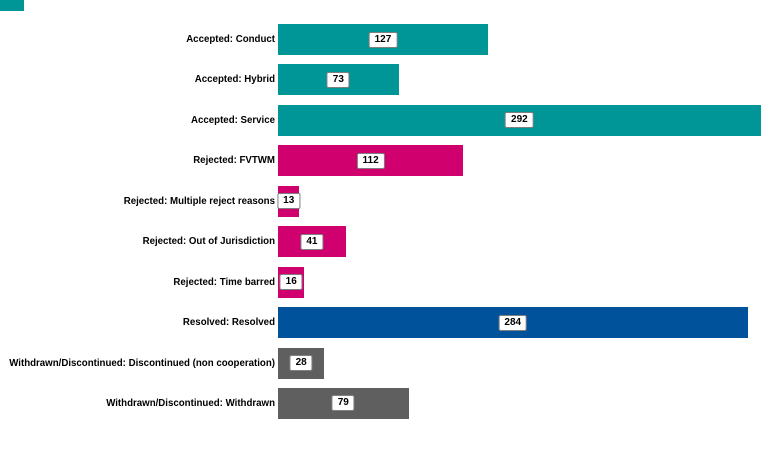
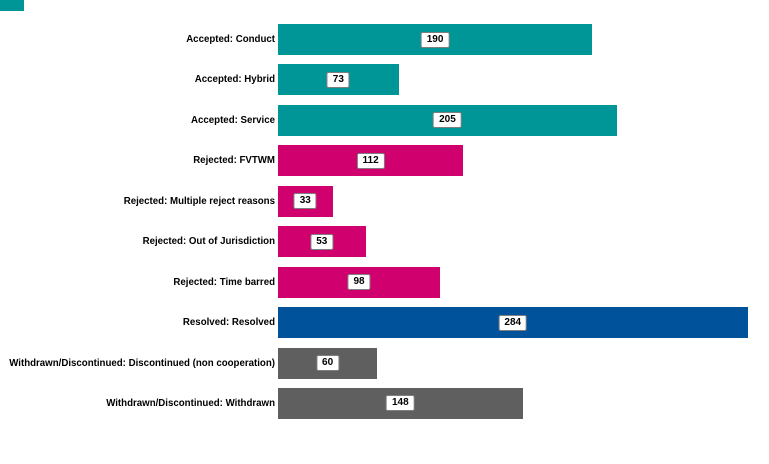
Accepted: Conduct: 127 -> 190
Accepted: Service: 292 -> 205
Rejected: Multiple reject reasons: 13 -> 33
Rejected: Out of Jurisdiction: 41 -> 53
Rejected: Time barred: 16 -> 98
Withdrawn/Discontinued: Discontinued (non cooperation): 28 -> 60
Withdrawn/Discontinued: Withdrawn: 79 -> 148
